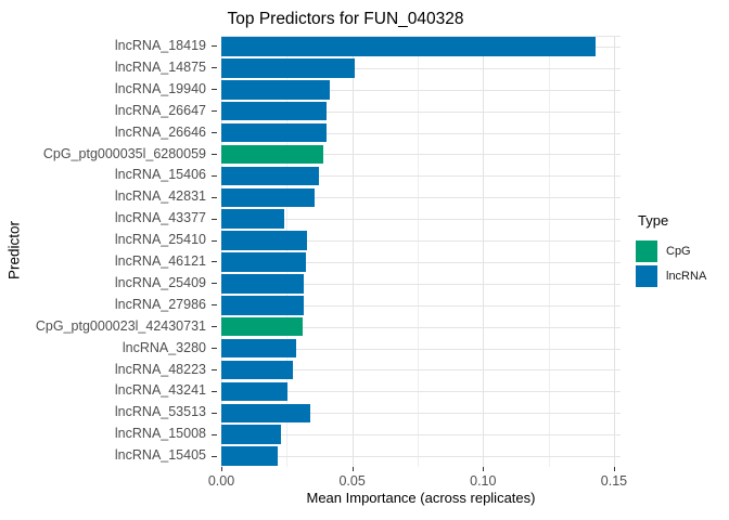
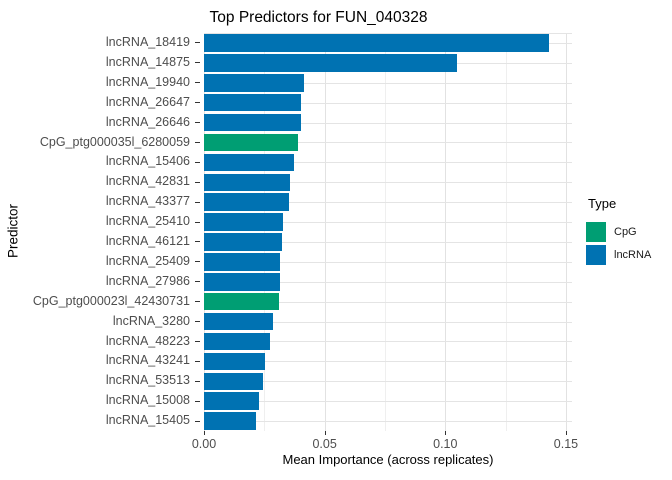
lncRNA_14875: 0.051 -> 0.105
lncRNA_43377: 0.024 -> 0.035
lncRNA_53513: 0.034 -> 0.024
